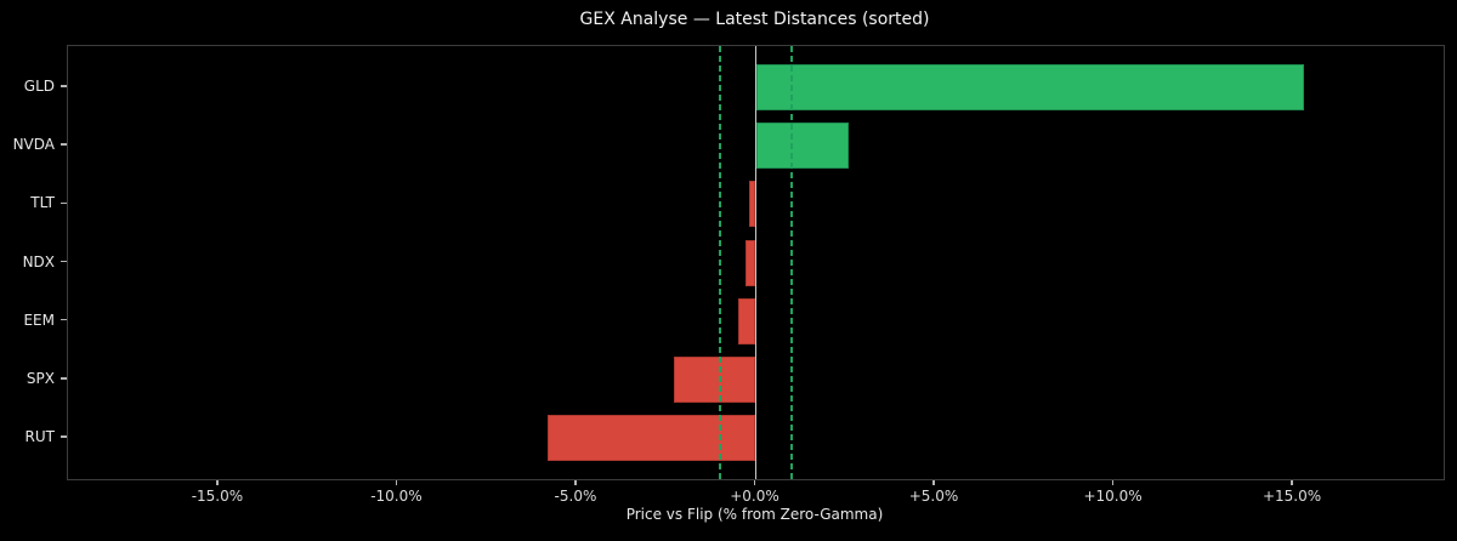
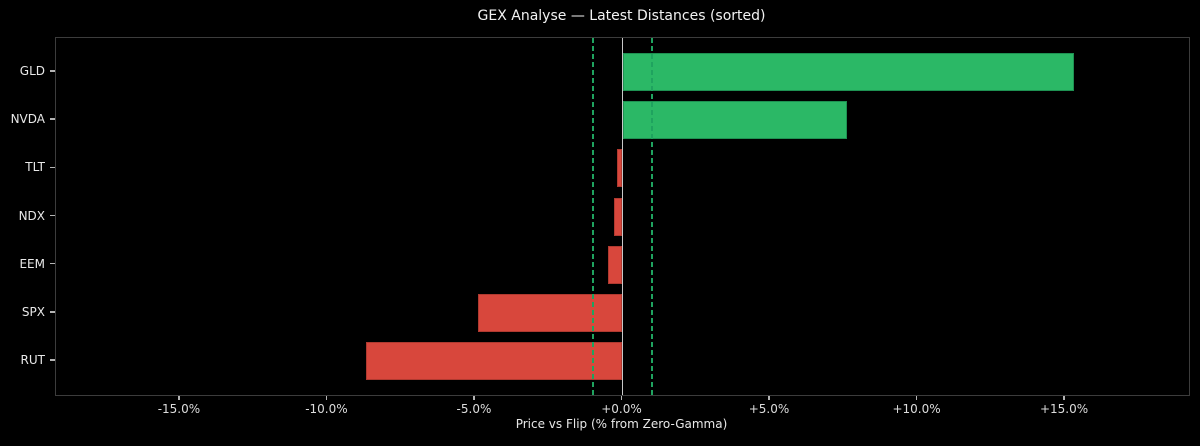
NVDA: 2.6% -> 7.6%
SPX: -2.3% -> -4.9%
RUT: -5.8% -> -8.7%
